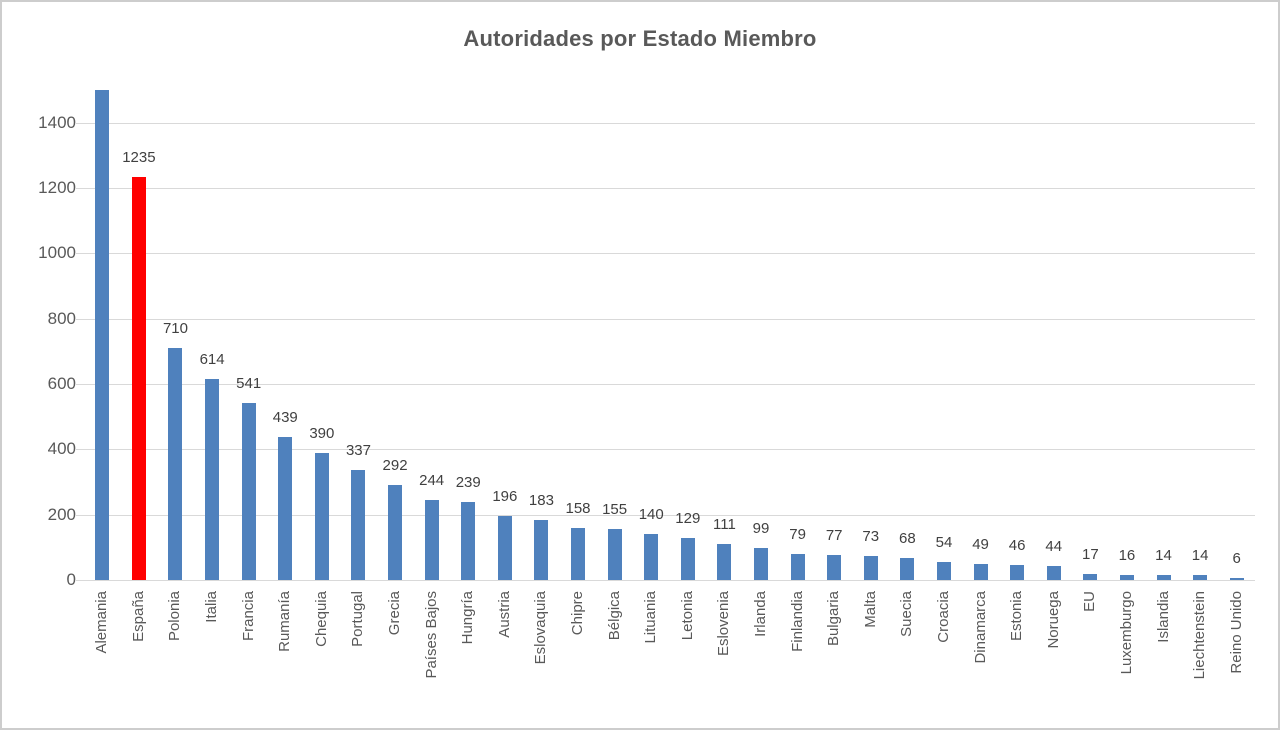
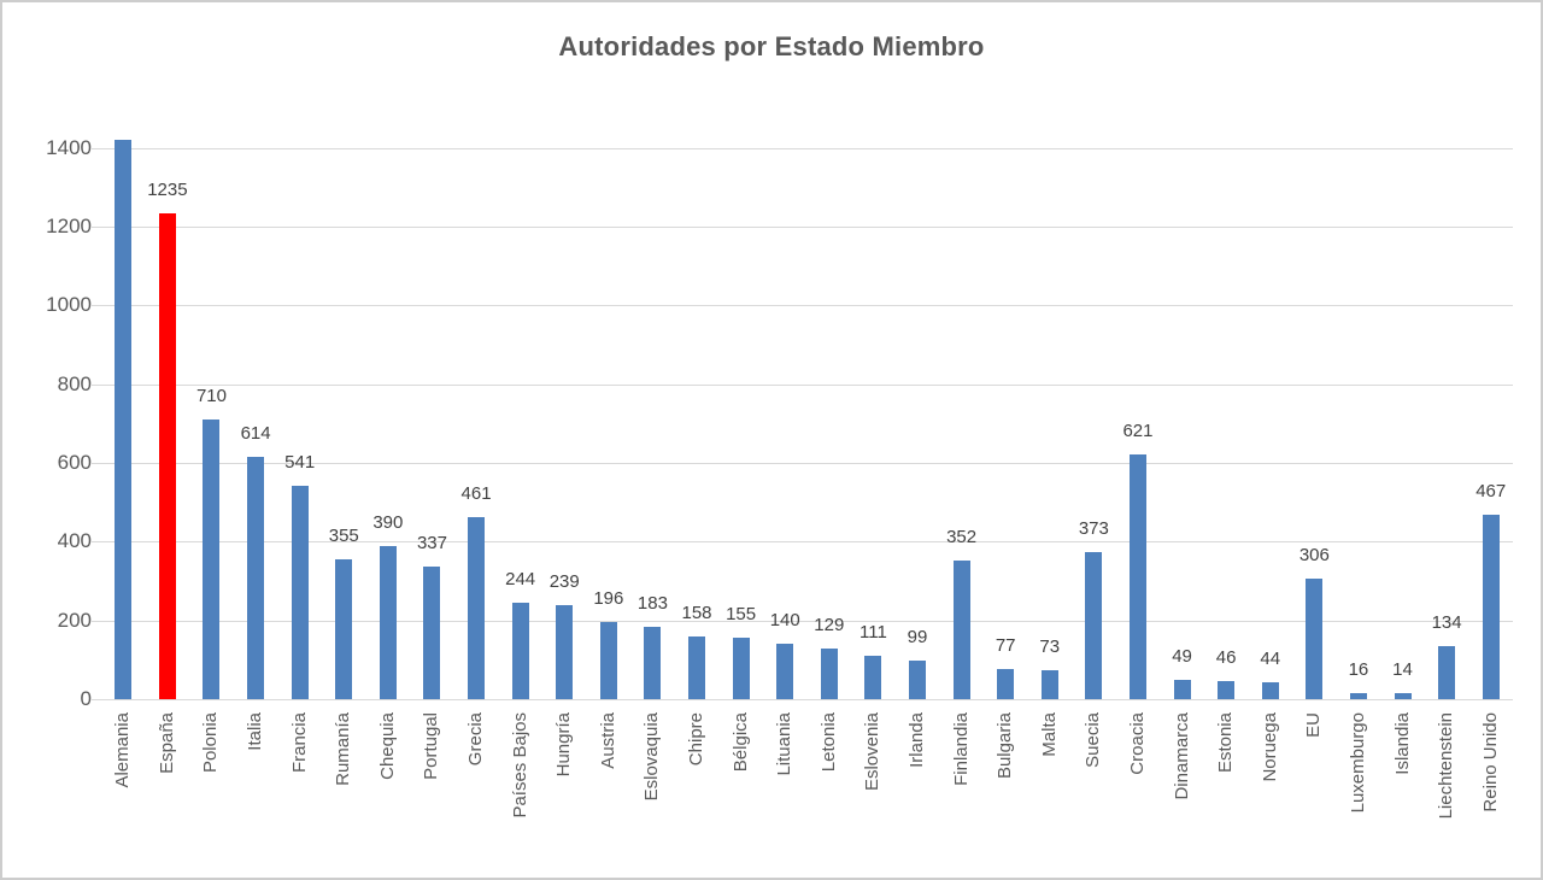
Alemania: 1500 -> 1420
Rumanía: 439 -> 355
Grecia: 292 -> 461
Finlandia: 79 -> 352
Suecia: 68 -> 373
Croacia: 54 -> 621
EU: 17 -> 306
Liechtenstein: 14 -> 134
Reino Unido: 6 -> 467
